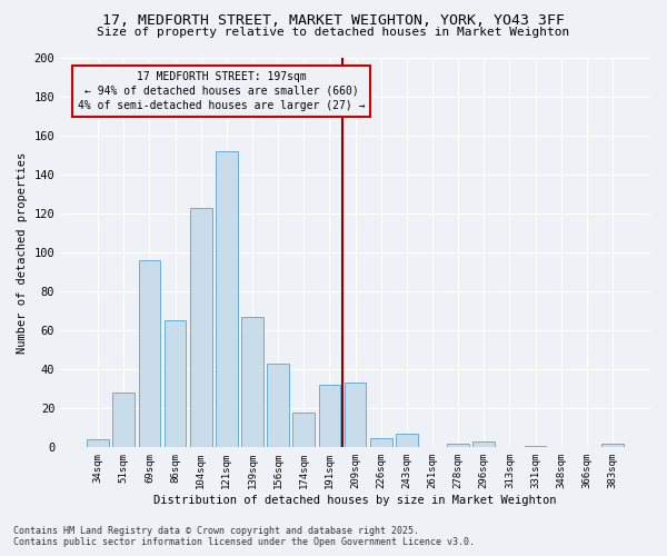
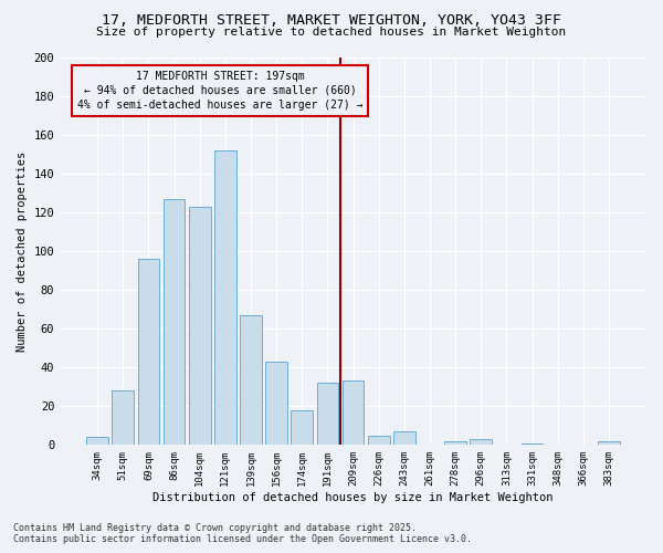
86sqm: 65 -> 127
